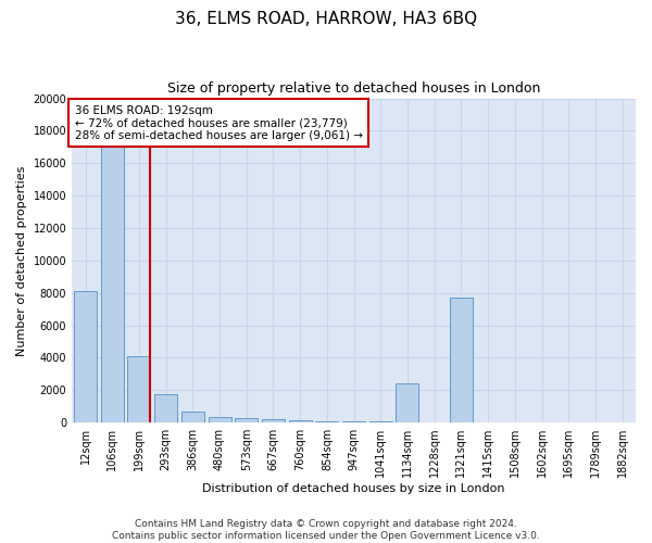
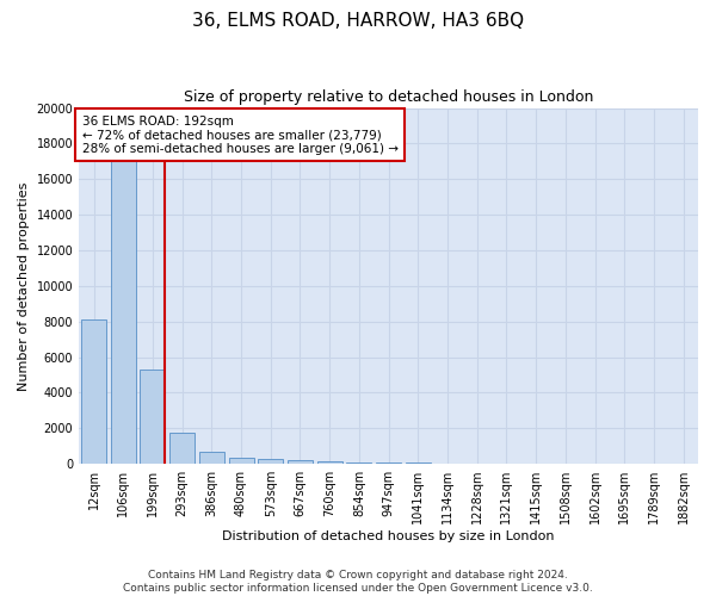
199sqm: 4100 -> 5300
1134sqm: 2400 -> 0
1321sqm: 7700 -> 0
